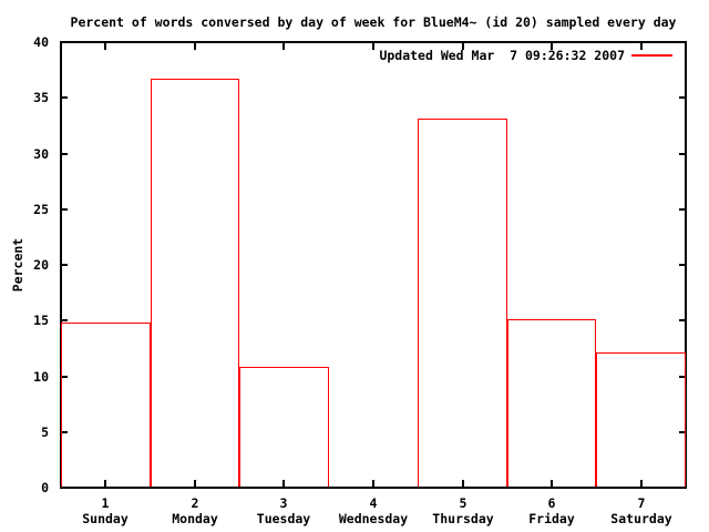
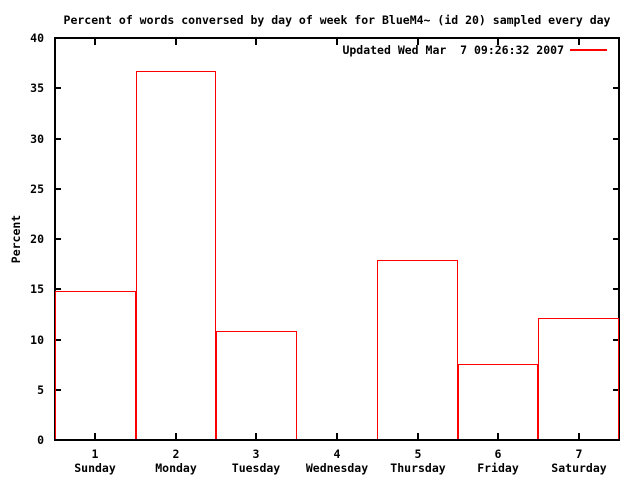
Thursday: 33.1 -> 17.9
Friday: 15.1 -> 7.6
